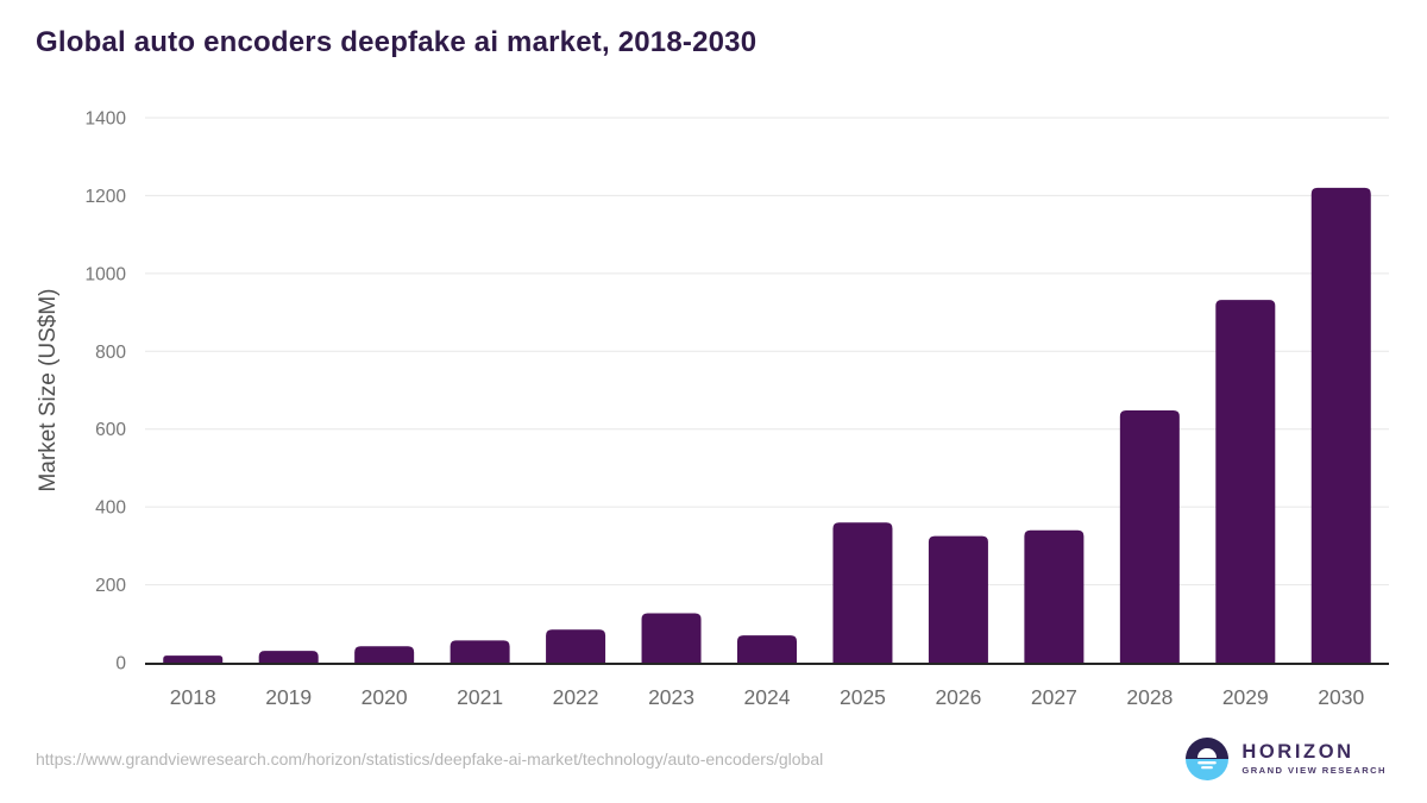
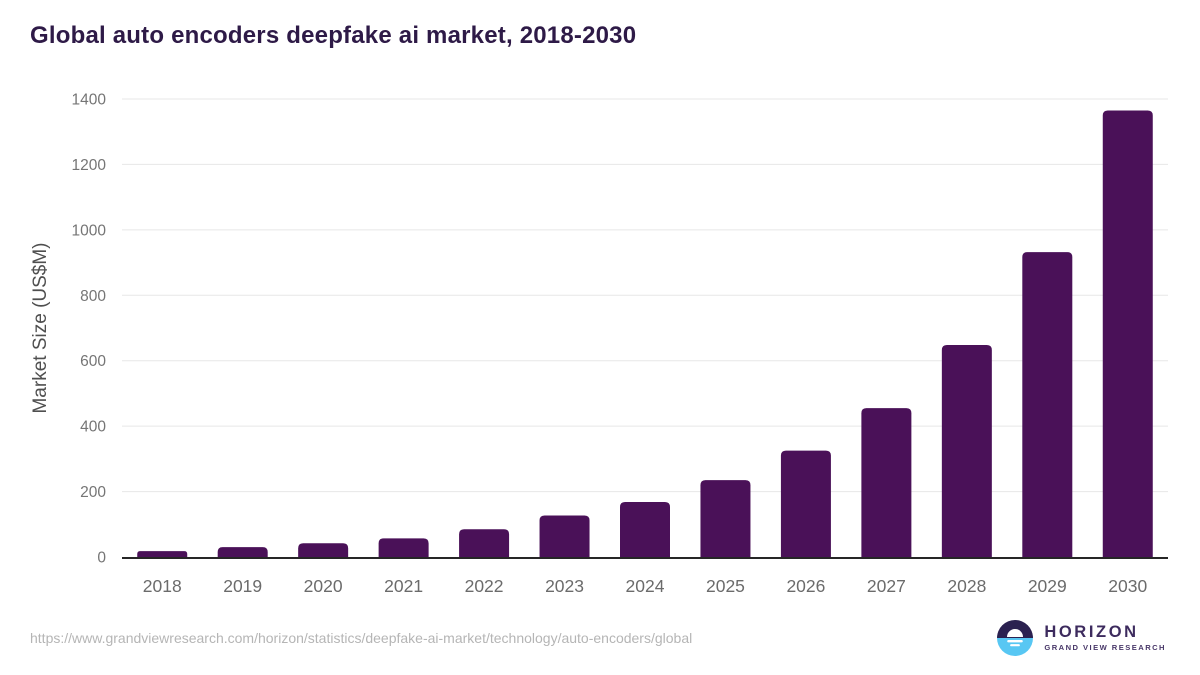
2024: 70 -> 170
2025: 360 -> 240
2027: 340 -> 460
2030: 1220 -> 1360
